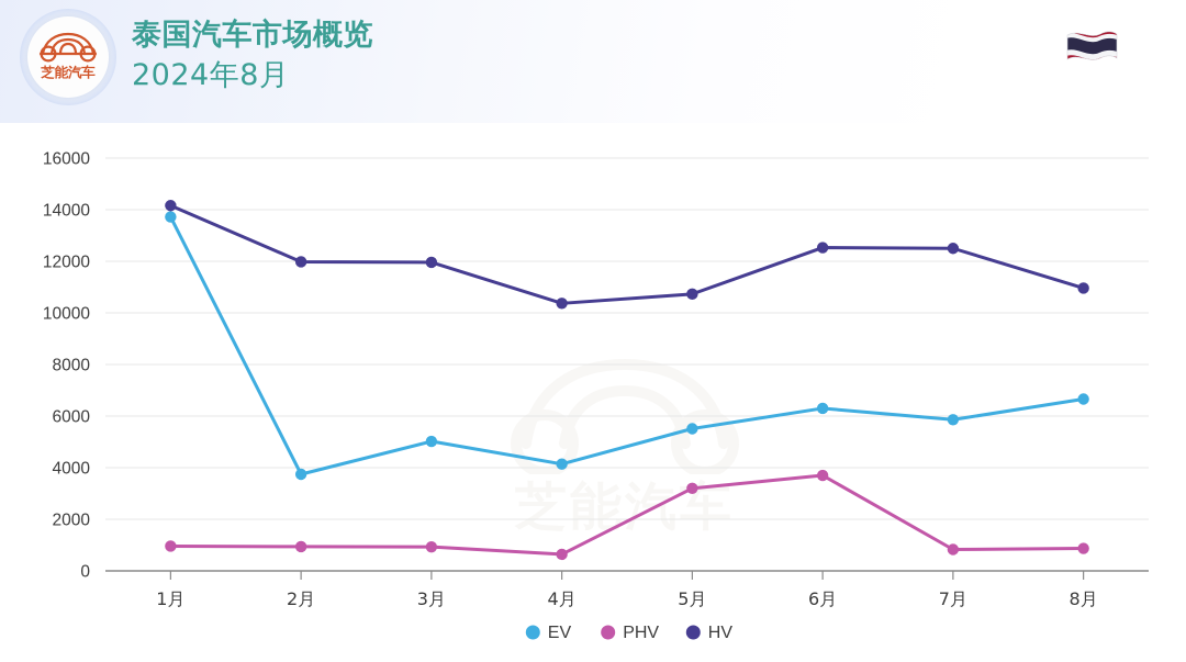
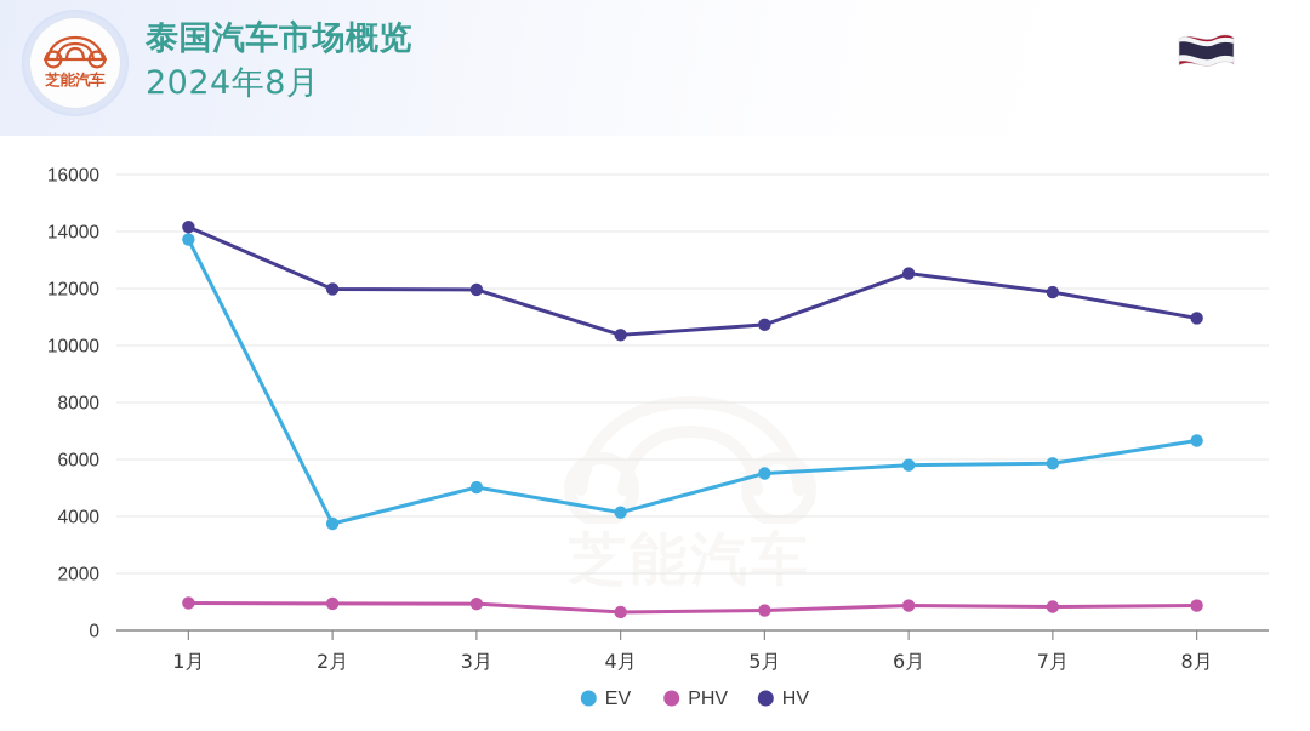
PHV/5月: 3200 -> 700
EV/6月: 6300 -> 5800
PHV/6月: 3700 -> 900
HV/7月: 12500 -> 11900
